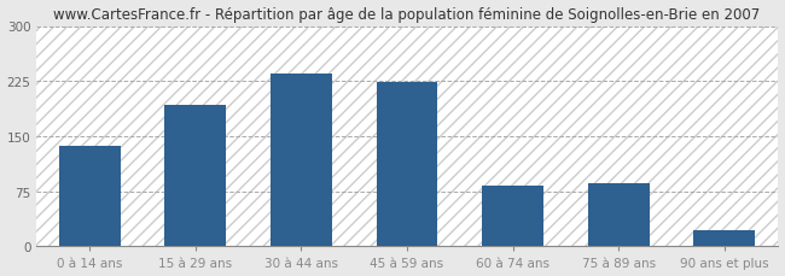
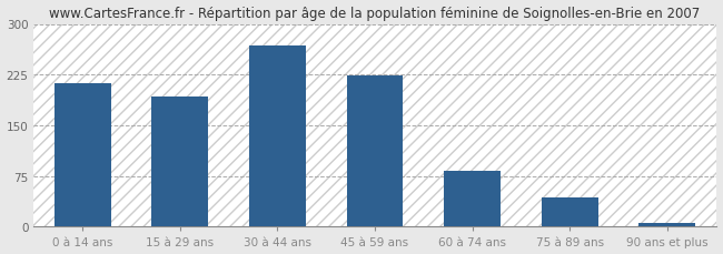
0 à 14 ans: 136 -> 213
30 à 44 ans: 236 -> 268
75 à 89 ans: 86 -> 43
90 ans et plus: 22 -> 5
